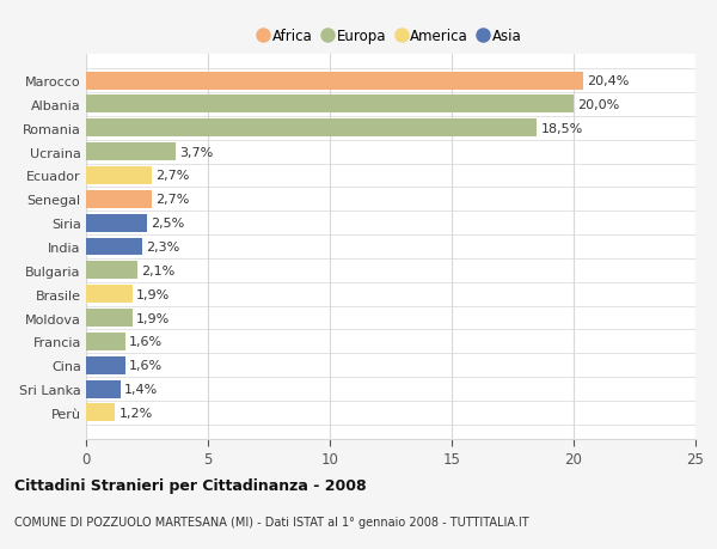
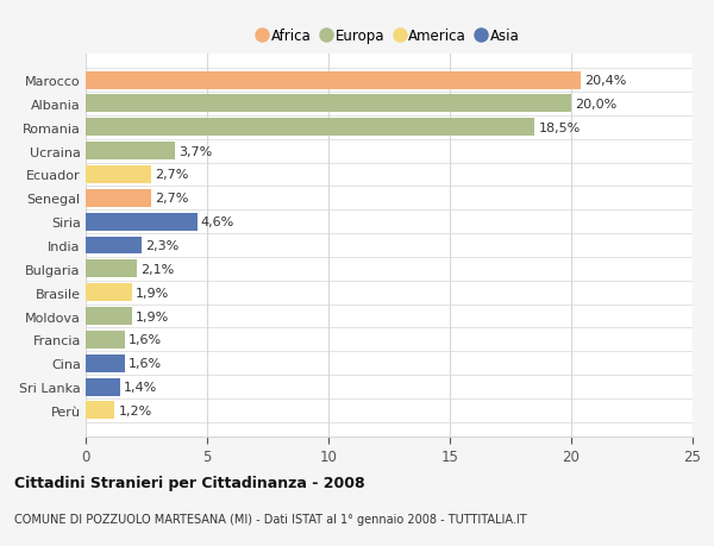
Siria: 2,5% -> 4,6%
